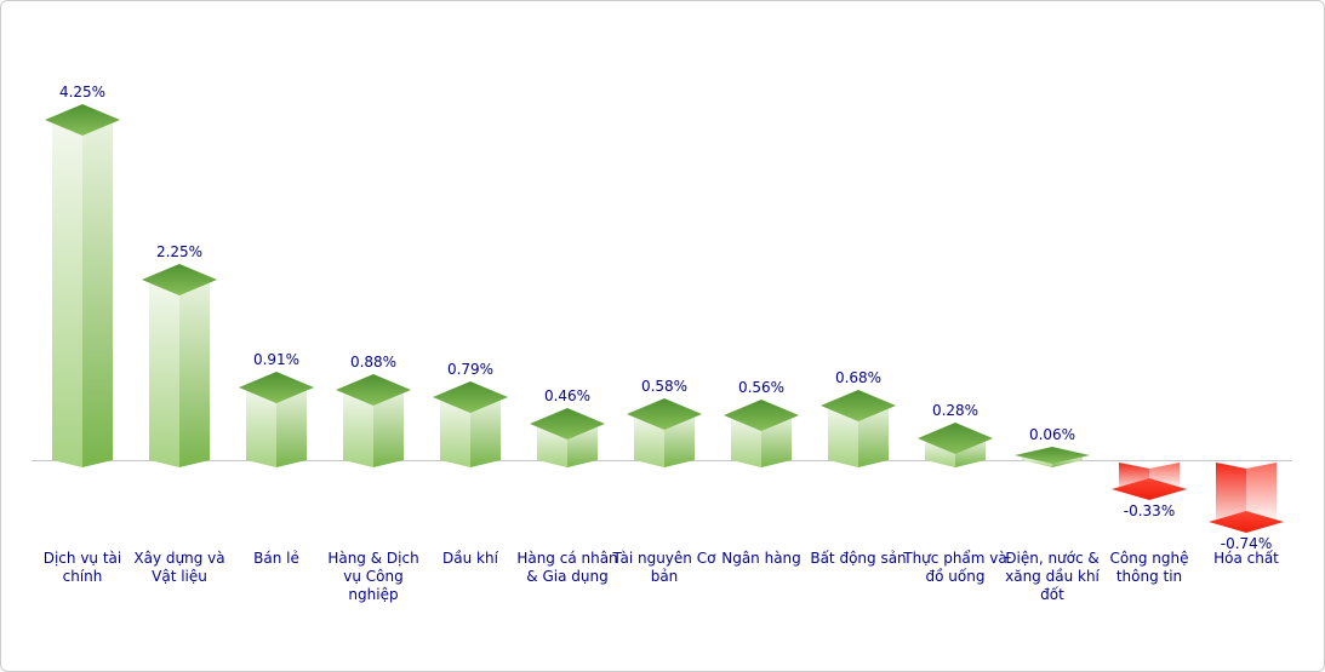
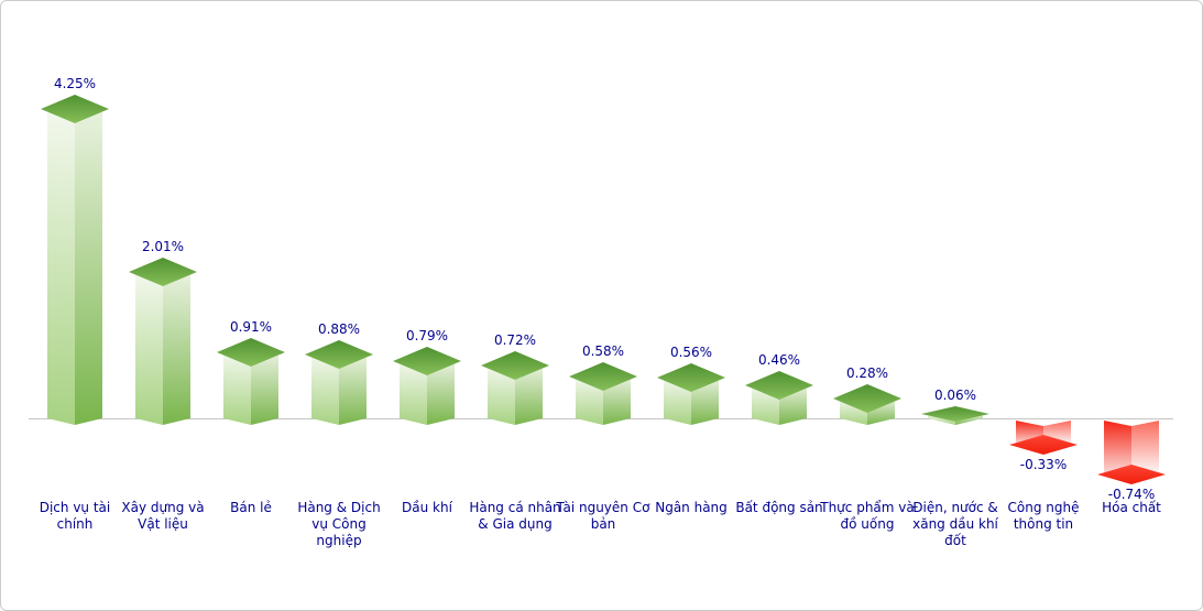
Xây dựng và Vật liệu: 2.25% -> 2.01%
Hàng cá nhân & Gia dụng: 0.46% -> 0.72%
Bất động sản: 0.68% -> 0.46%
